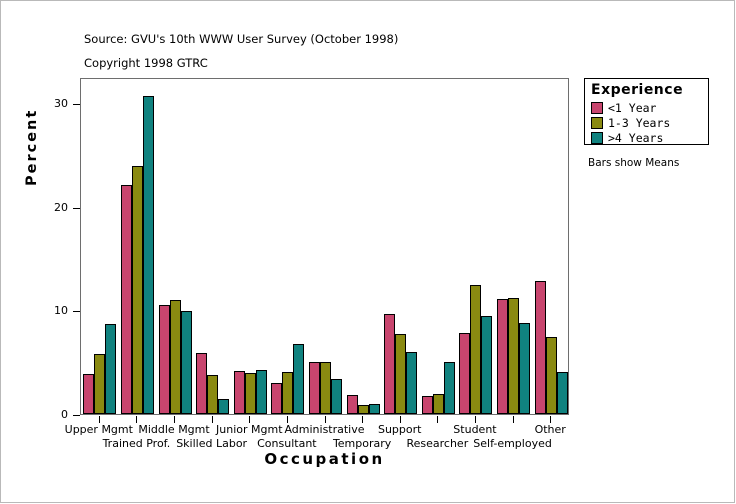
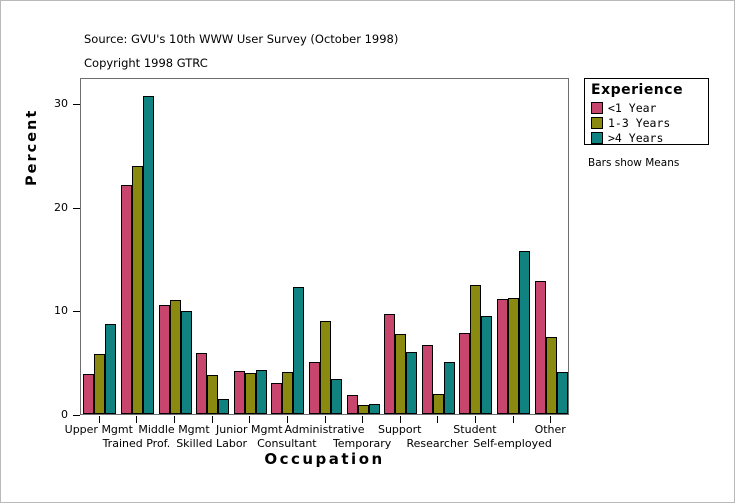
>4 Years/Consultant: 6.8 -> 12.3
1-3 Years/Administrative: 5.0 -> 9.0
<1 Year/Researcher: 1.7 -> 6.7
>4 Years/Self-employed: 8.8 -> 15.8
